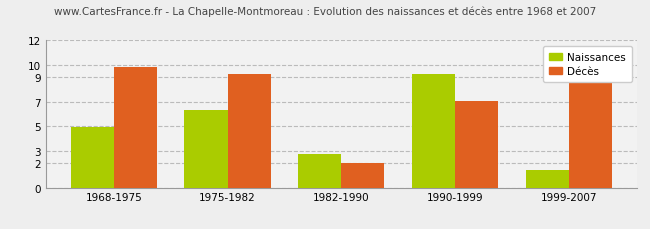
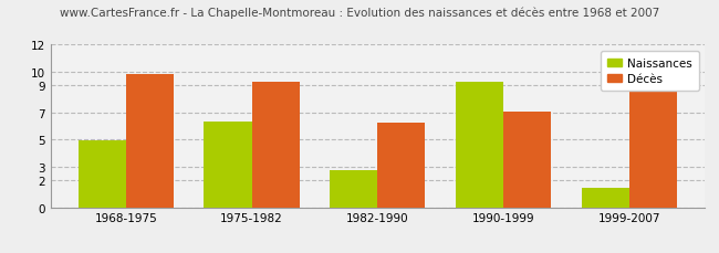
Décès/1982-1990: 2.0 -> 6.2
